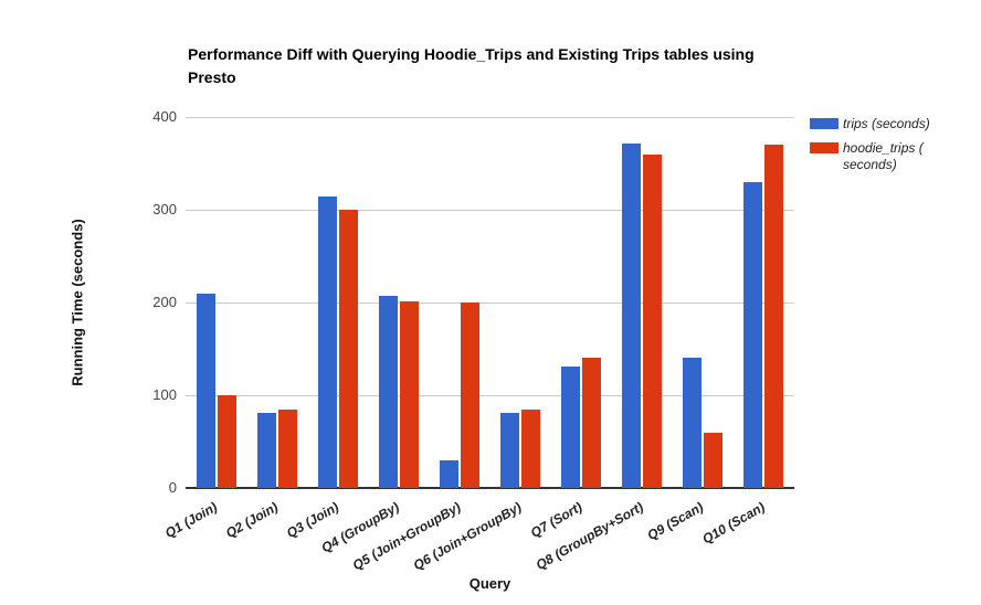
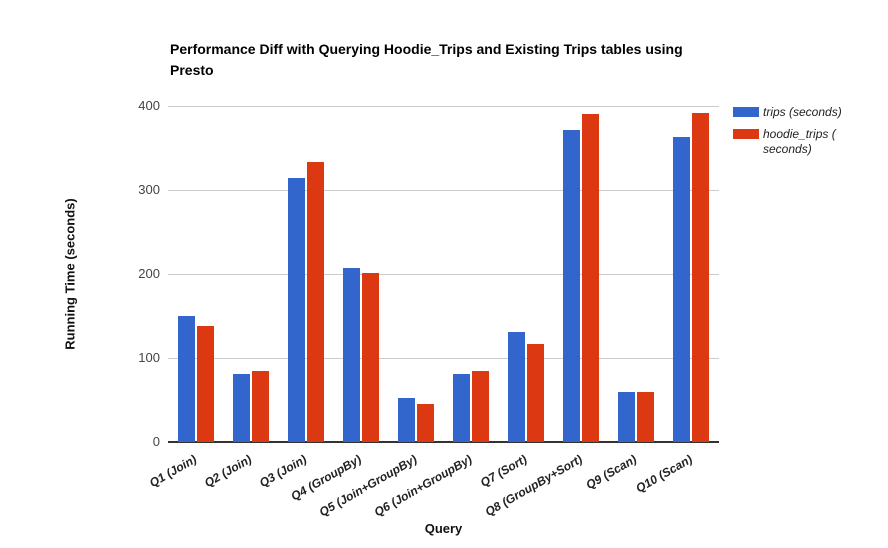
trips (seconds)/Q1 (Join): 210 -> 150
hoodie_trips (seconds)/Q1 (Join): 100 -> 140
hoodie_trips (seconds)/Q3 (Join): 300 -> 330
trips (seconds)/Q5 (Join+GroupBy): 30 -> 50
hoodie_trips (seconds)/Q5 (Join+GroupBy): 200 -> 40
hoodie_trips (seconds)/Q7 (Sort): 140 -> 120
hoodie_trips (seconds)/Q8 (GroupBy+Sort): 360 -> 390
trips (seconds)/Q9 (Scan): 140 -> 60
trips (seconds)/Q10 (Scan): 330 -> 360
hoodie_trips (seconds)/Q10 (Scan): 370 -> 390
